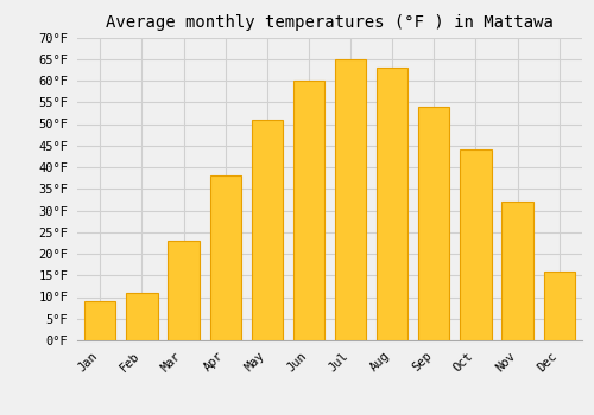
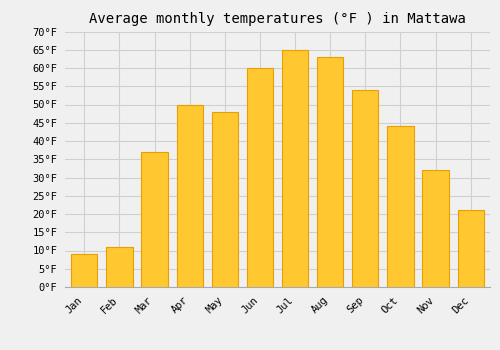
Mar: 23°F -> 37°F
Apr: 38°F -> 50°F
May: 51°F -> 48°F
Dec: 16°F -> 21°F
